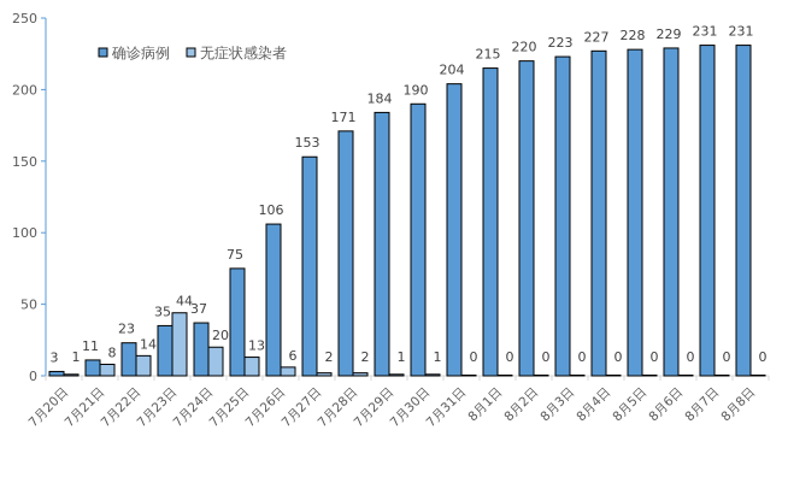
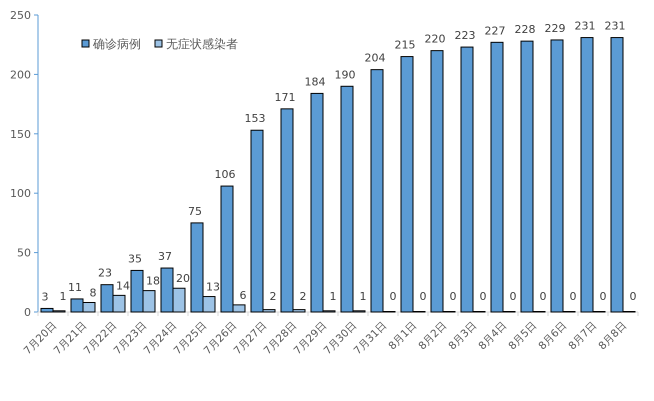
无症状感染者/7月23日: 44 -> 18
